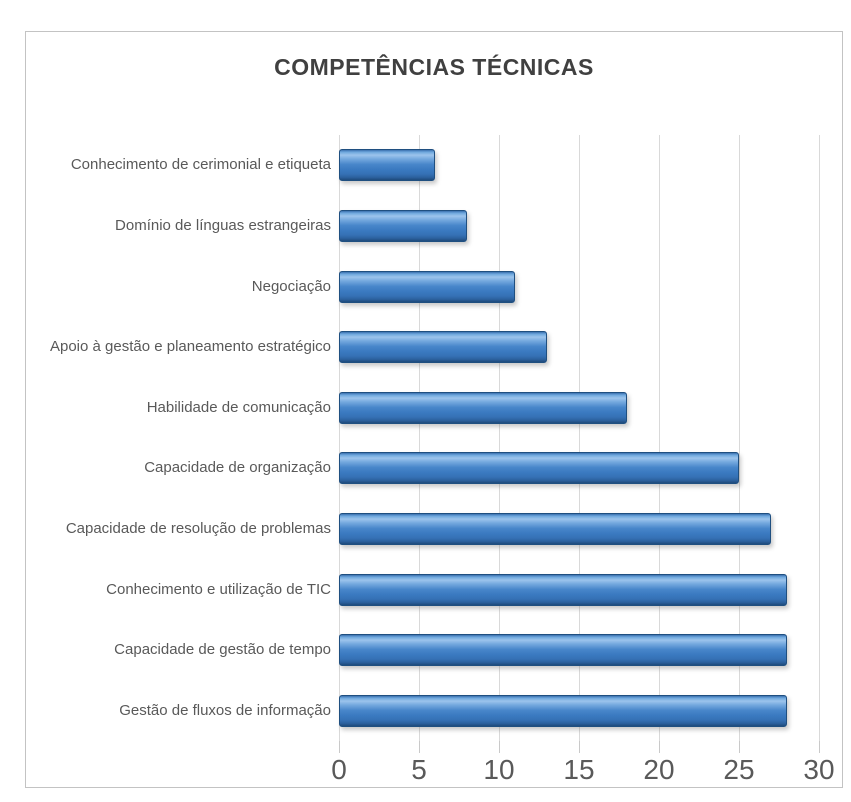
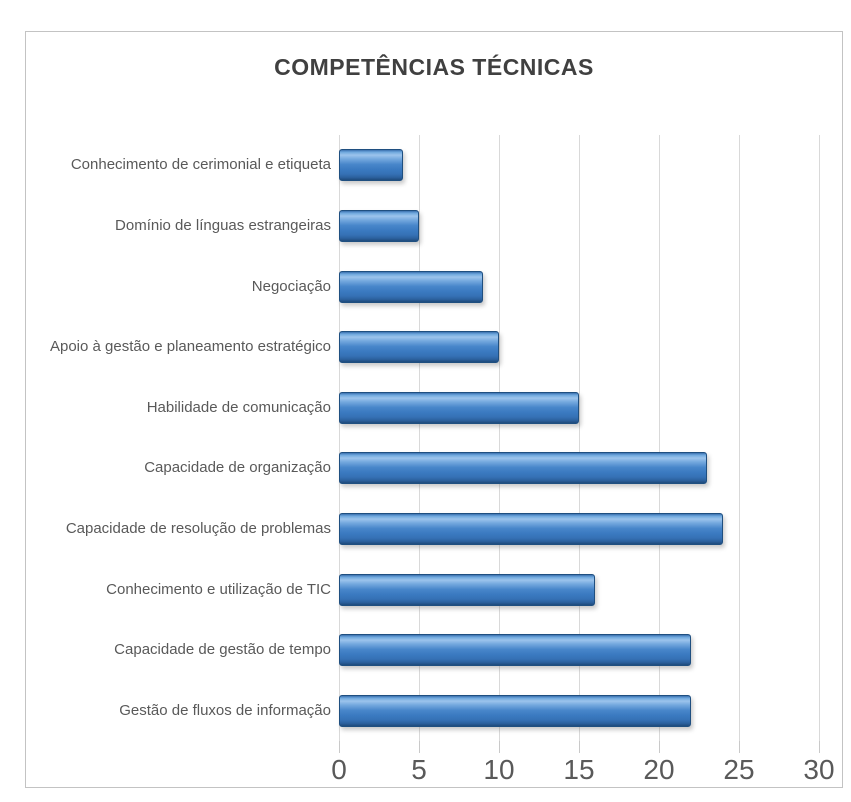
Conhecimento de cerimonial e etiqueta: 6 -> 4
Domínio de línguas estrangeiras: 8 -> 5
Negociação: 11 -> 9
Apoio à gestão e planeamento estratégico: 13 -> 10
Habilidade de comunicação: 18 -> 15
Capacidade de organização: 25 -> 23
Capacidade de resolução de problemas: 27 -> 24
Conhecimento e utilização de TIC: 28 -> 16
Capacidade de gestão de tempo: 28 -> 22
Gestão de fluxos de informação: 28 -> 22
